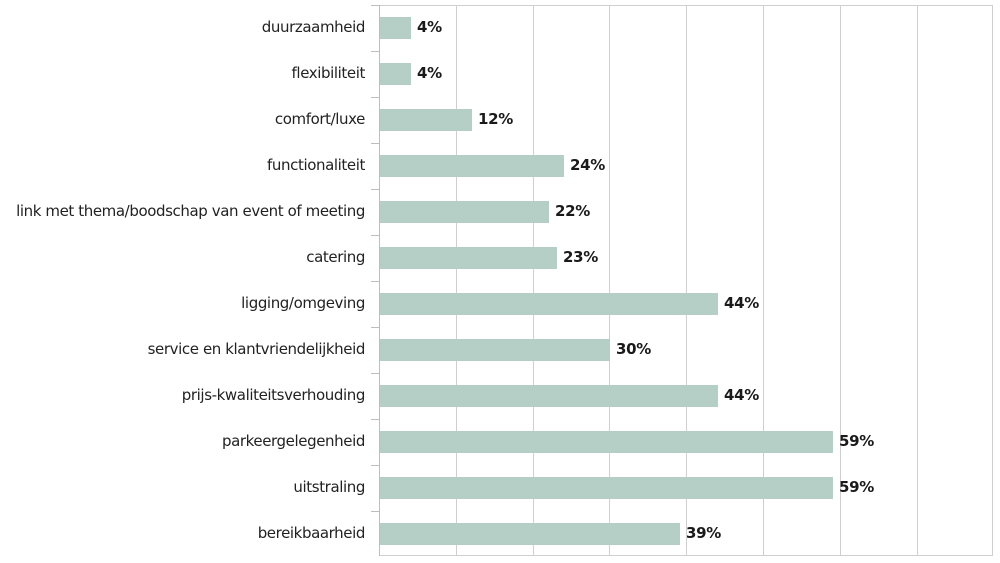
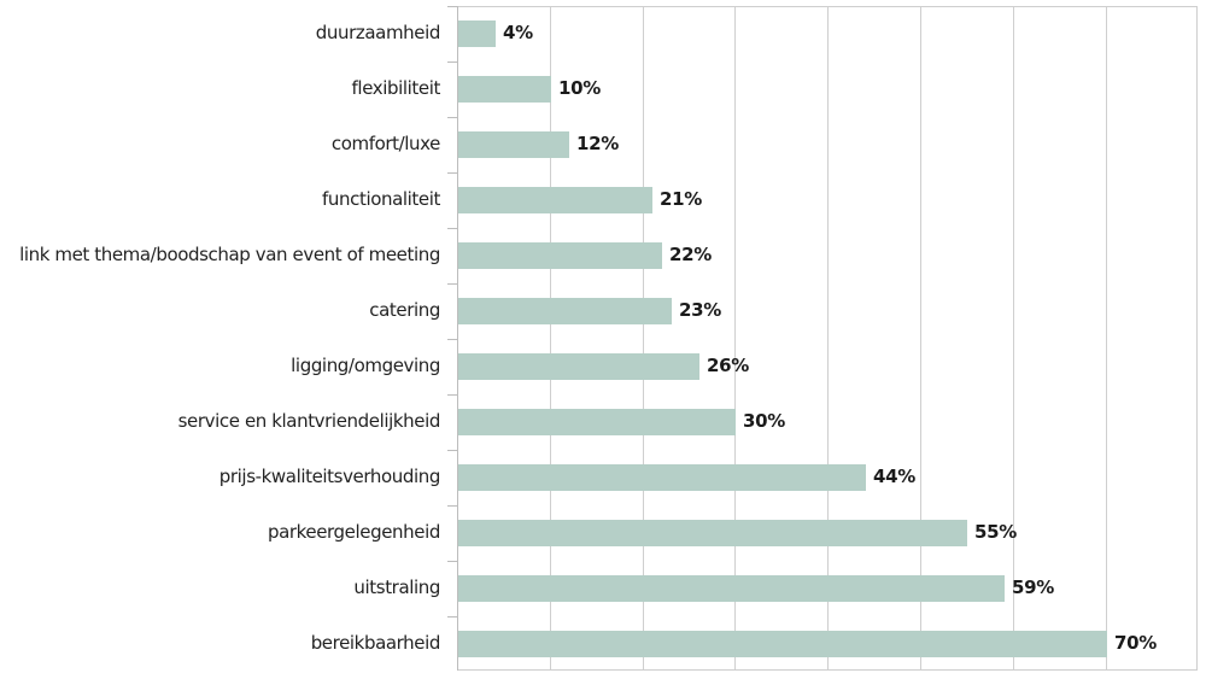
flexibiliteit: 4% -> 10%
functionaliteit: 24% -> 21%
ligging/omgeving: 44% -> 26%
parkeergelegenheid: 59% -> 55%
bereikbaarheid: 39% -> 70%
